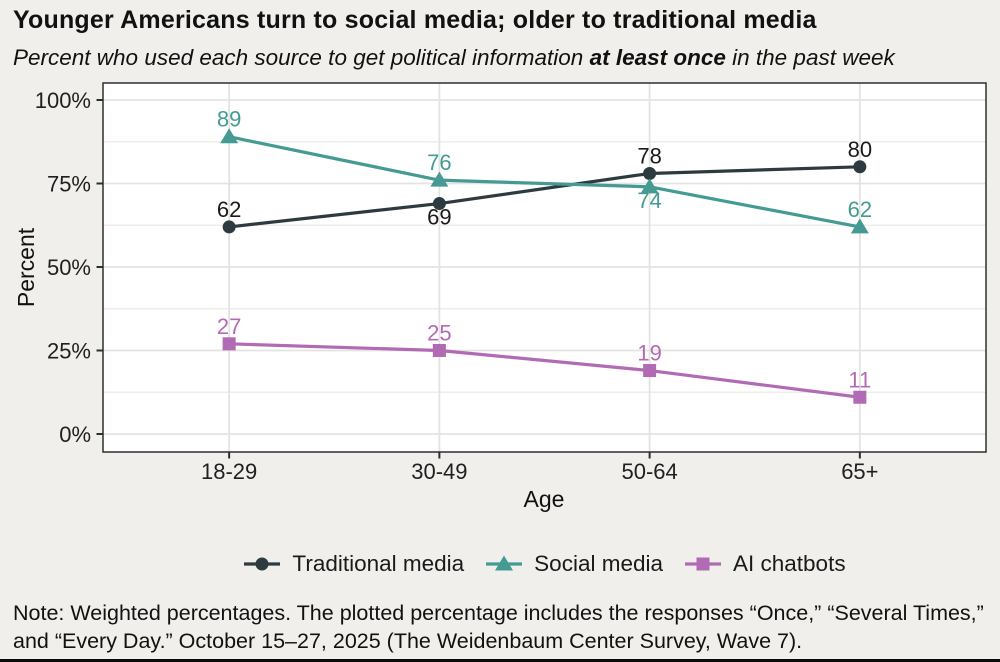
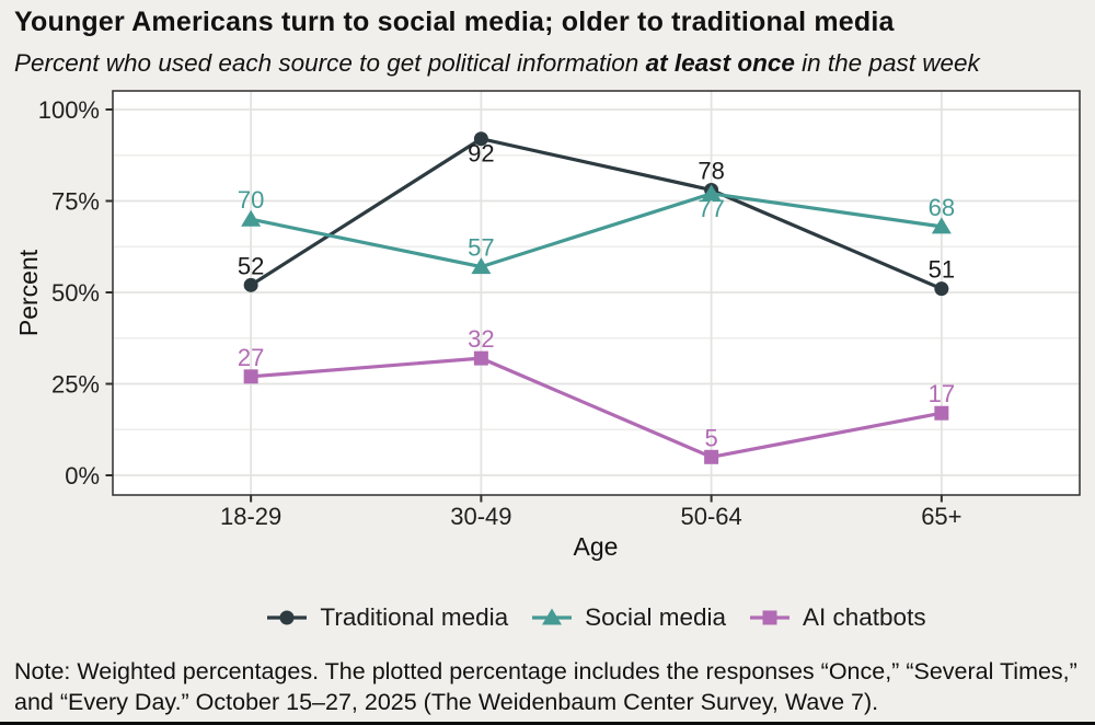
Traditional media/18-29: 62 -> 52
Social media/18-29: 89 -> 70
Traditional media/30-49: 69 -> 92
Social media/30-49: 76 -> 57
AI chatbots/30-49: 25 -> 32
Social media/50-64: 74 -> 77
AI chatbots/50-64: 19 -> 5
Traditional media/65+: 80 -> 51
Social media/65+: 62 -> 68
AI chatbots/65+: 11 -> 17
